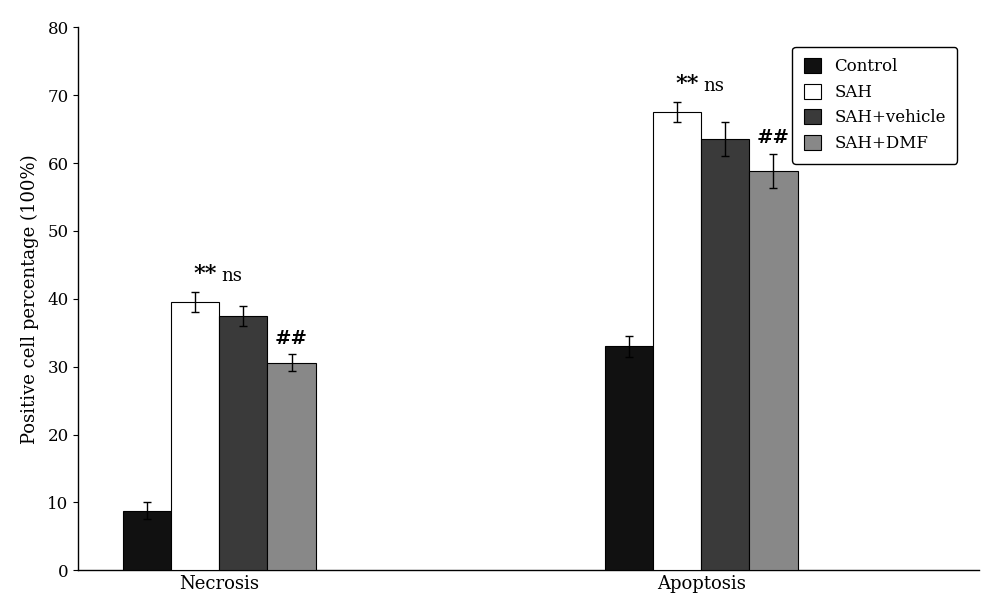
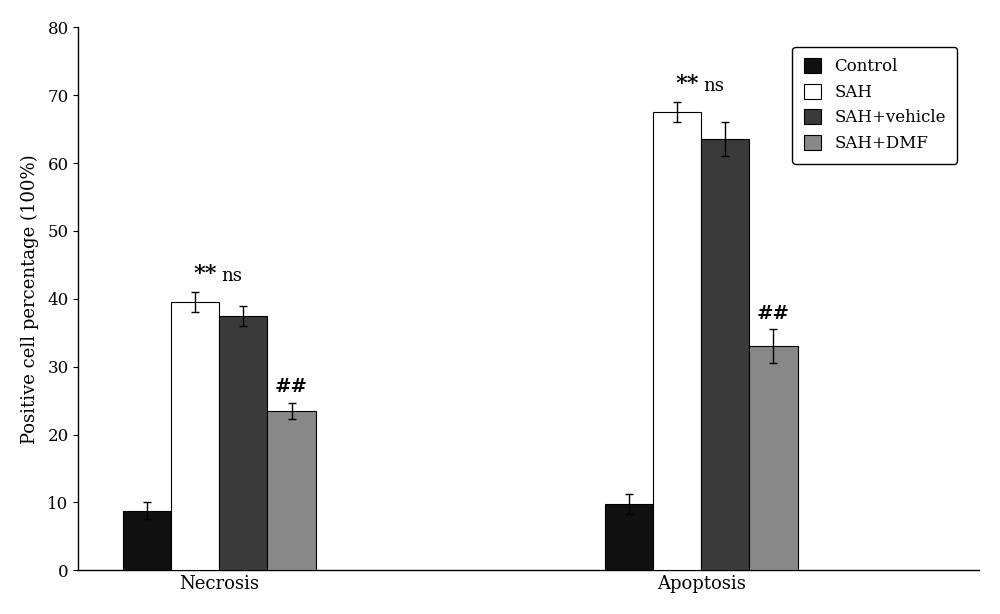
SAH+DMF/Necrosis: 30.6 -> 23.5
Control/Apoptosis: 33.0 -> 9.8
SAH+DMF/Apoptosis: 58.8 -> 33.0
